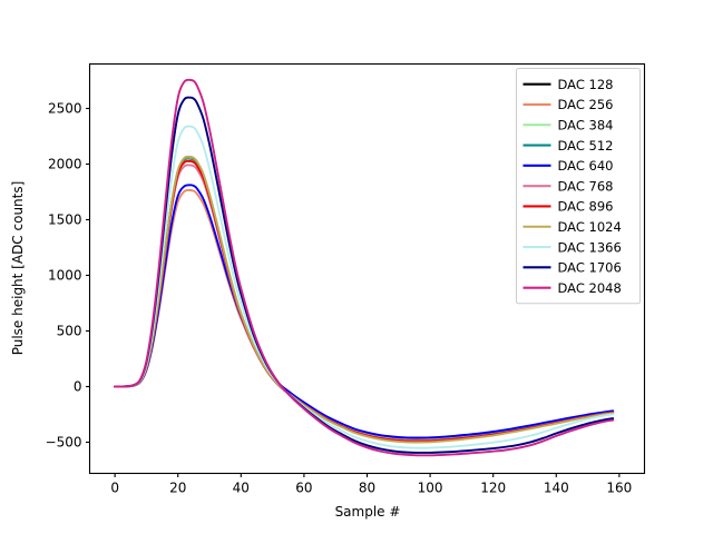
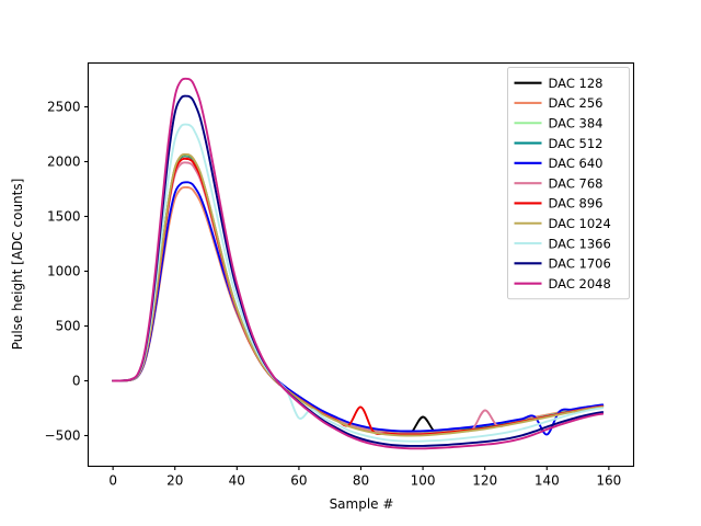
DAC 1366/60: -180 -> -340
DAC 896/80: -440 -> -240
DAC 128/100: -480 -> -330
DAC 768/120: -430 -> -270
DAC 640/140: -300 -> -490
